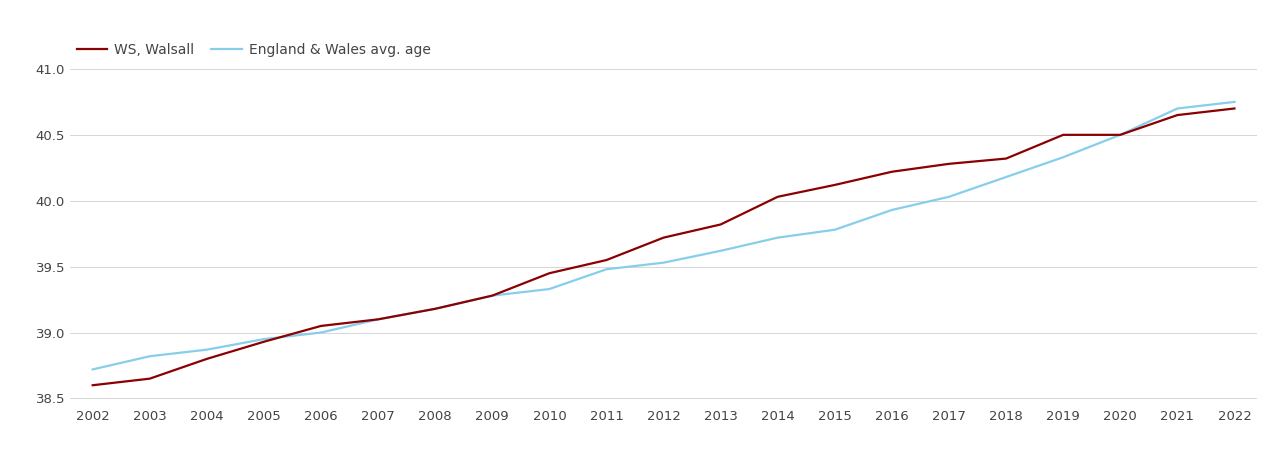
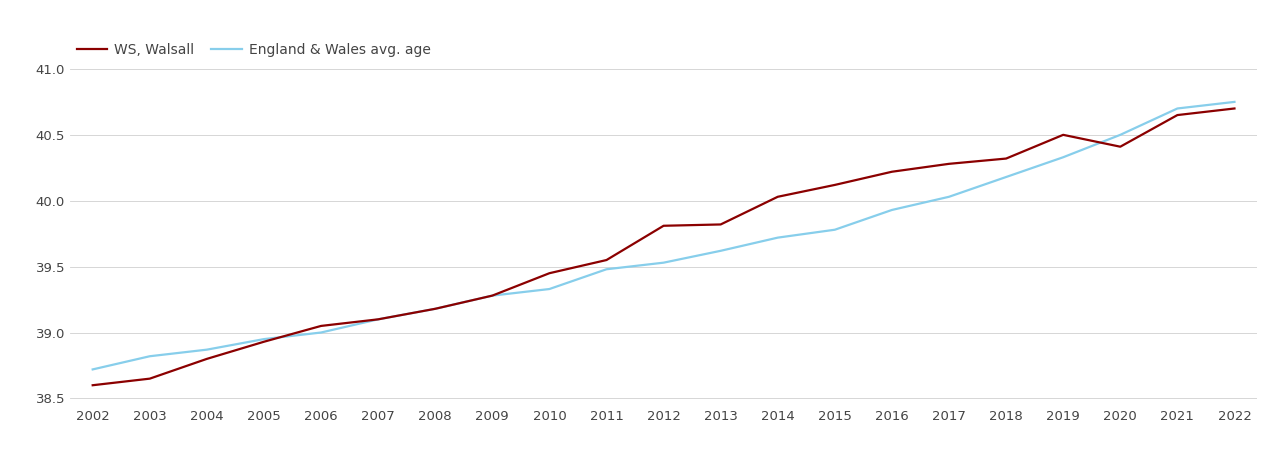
WS, Walsall/2012: 39.72 -> 39.81
WS, Walsall/2020: 40.50 -> 40.41
